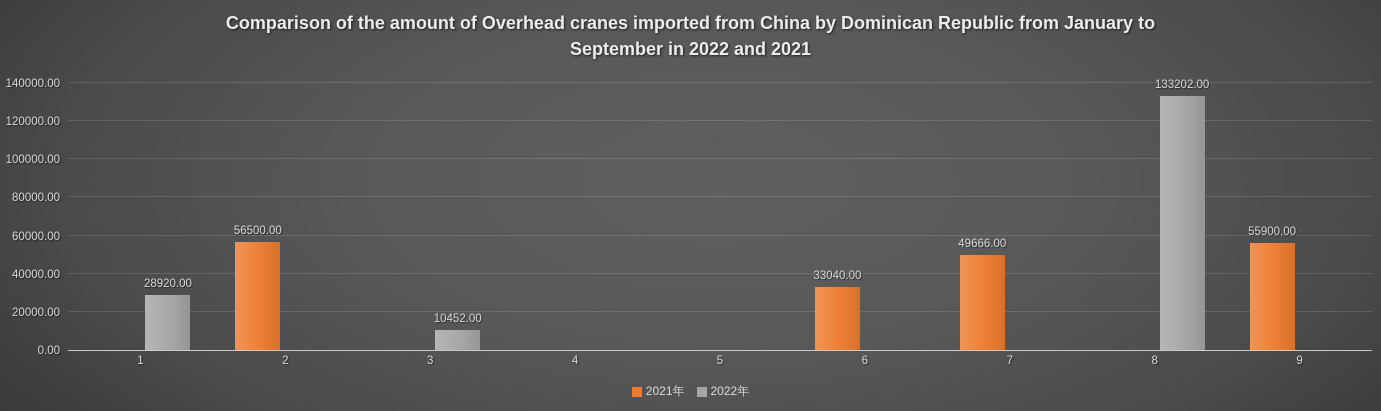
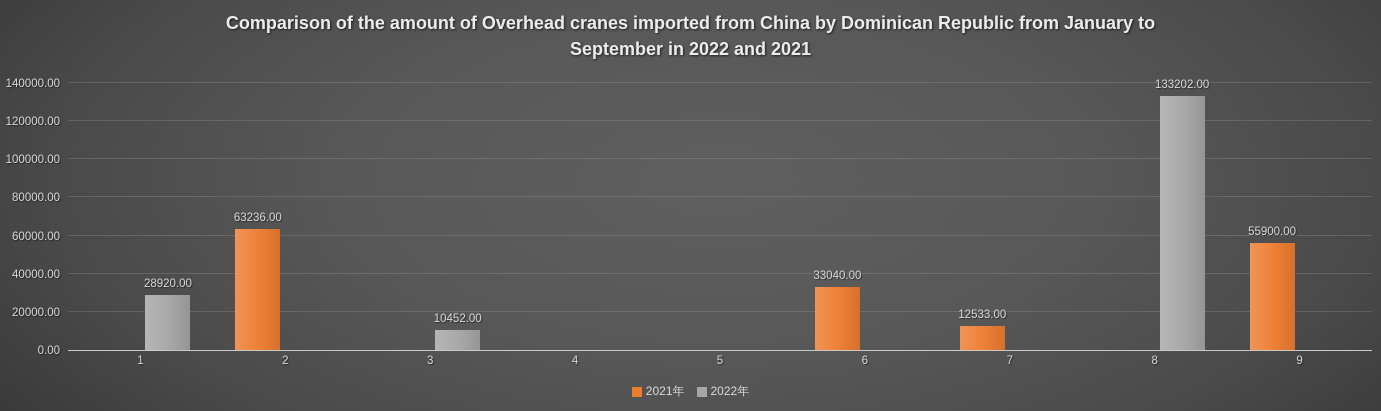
2021年/2: 56500.00 -> 63236.00
2021年/7: 49666.00 -> 12533.00
